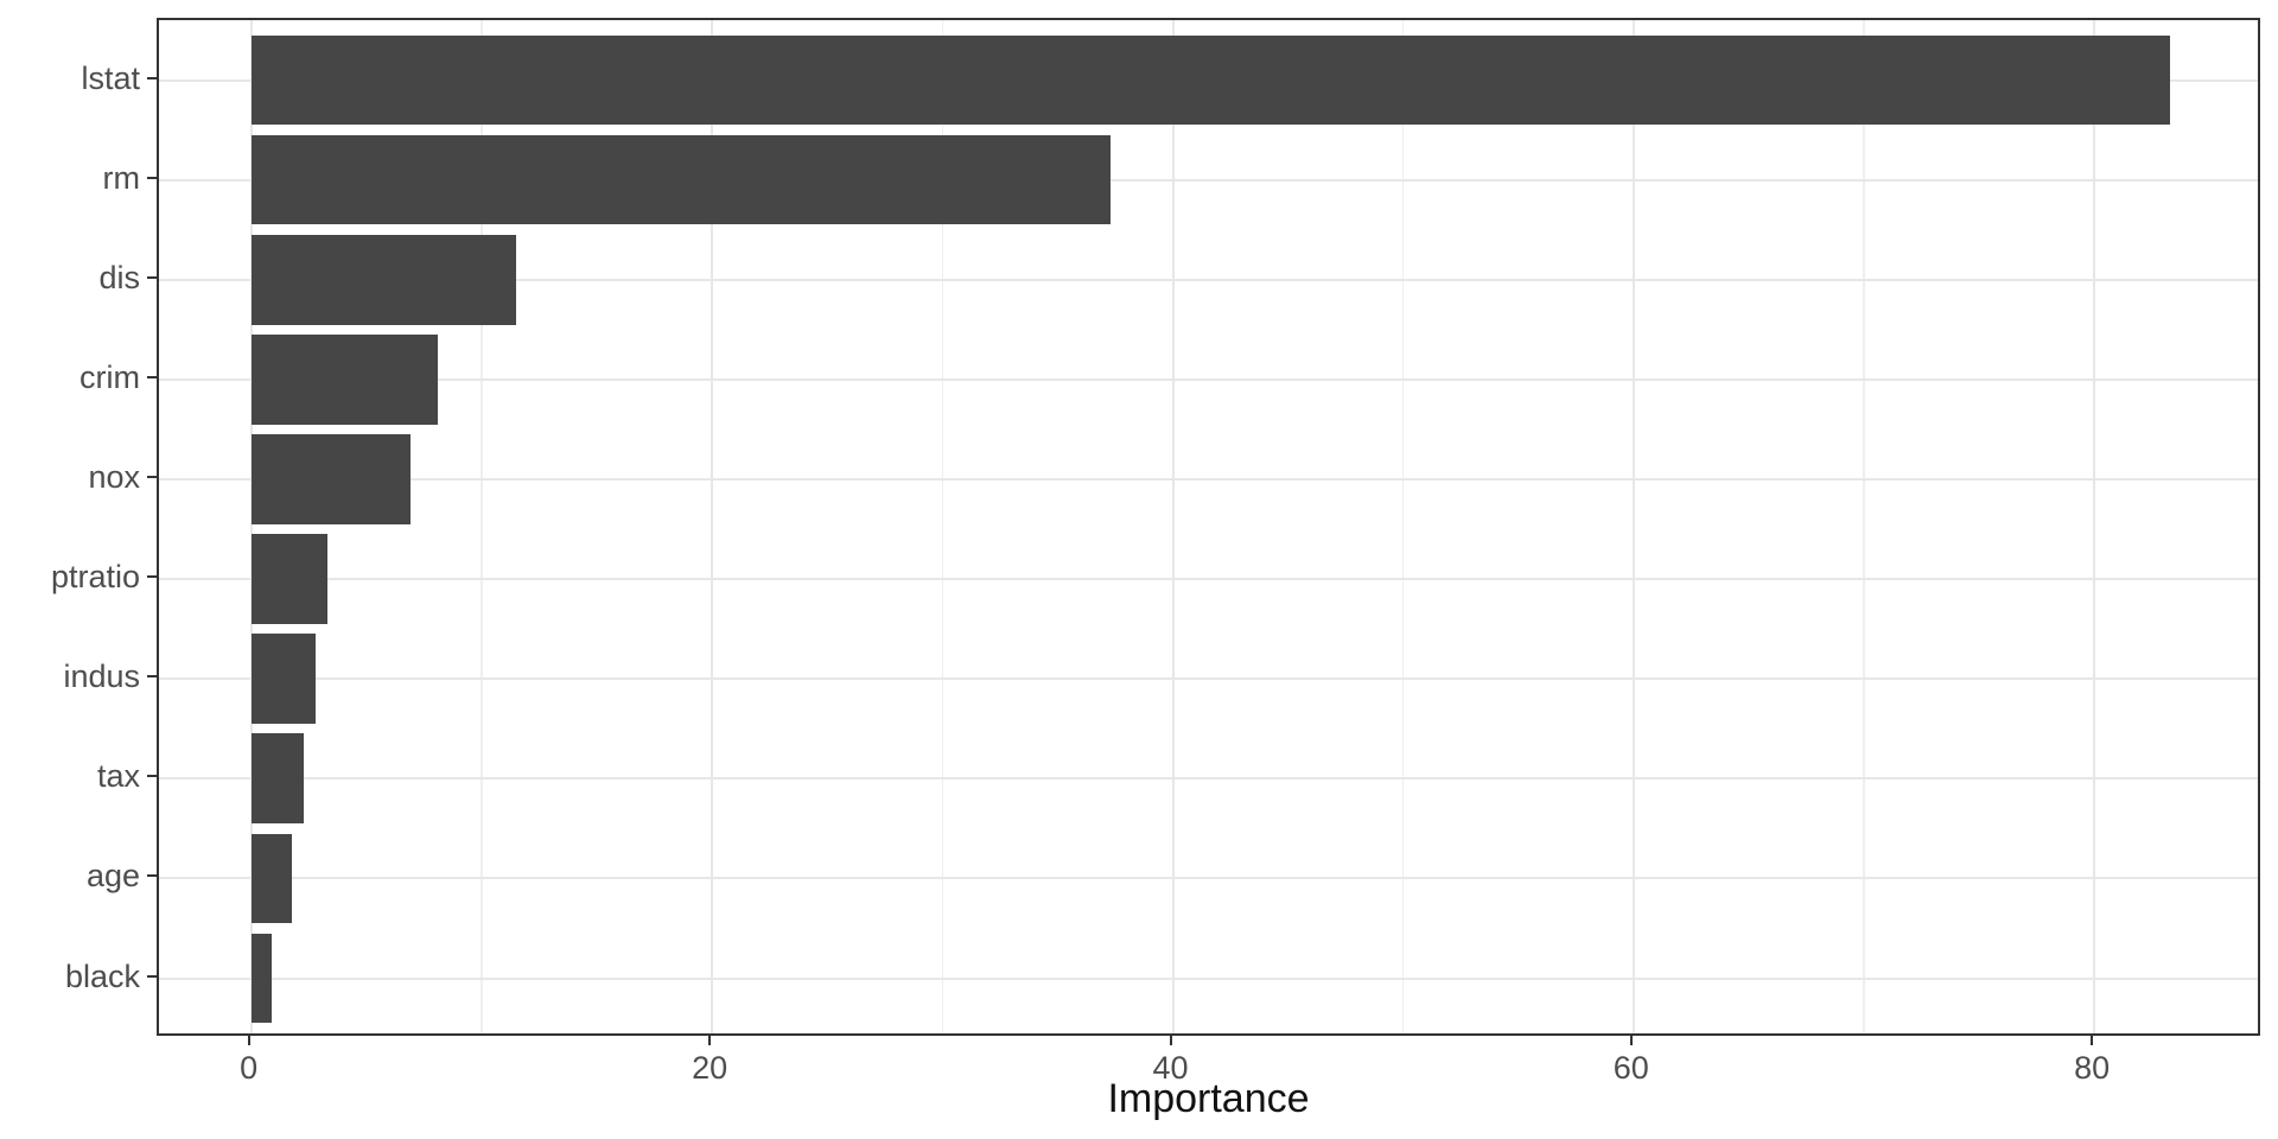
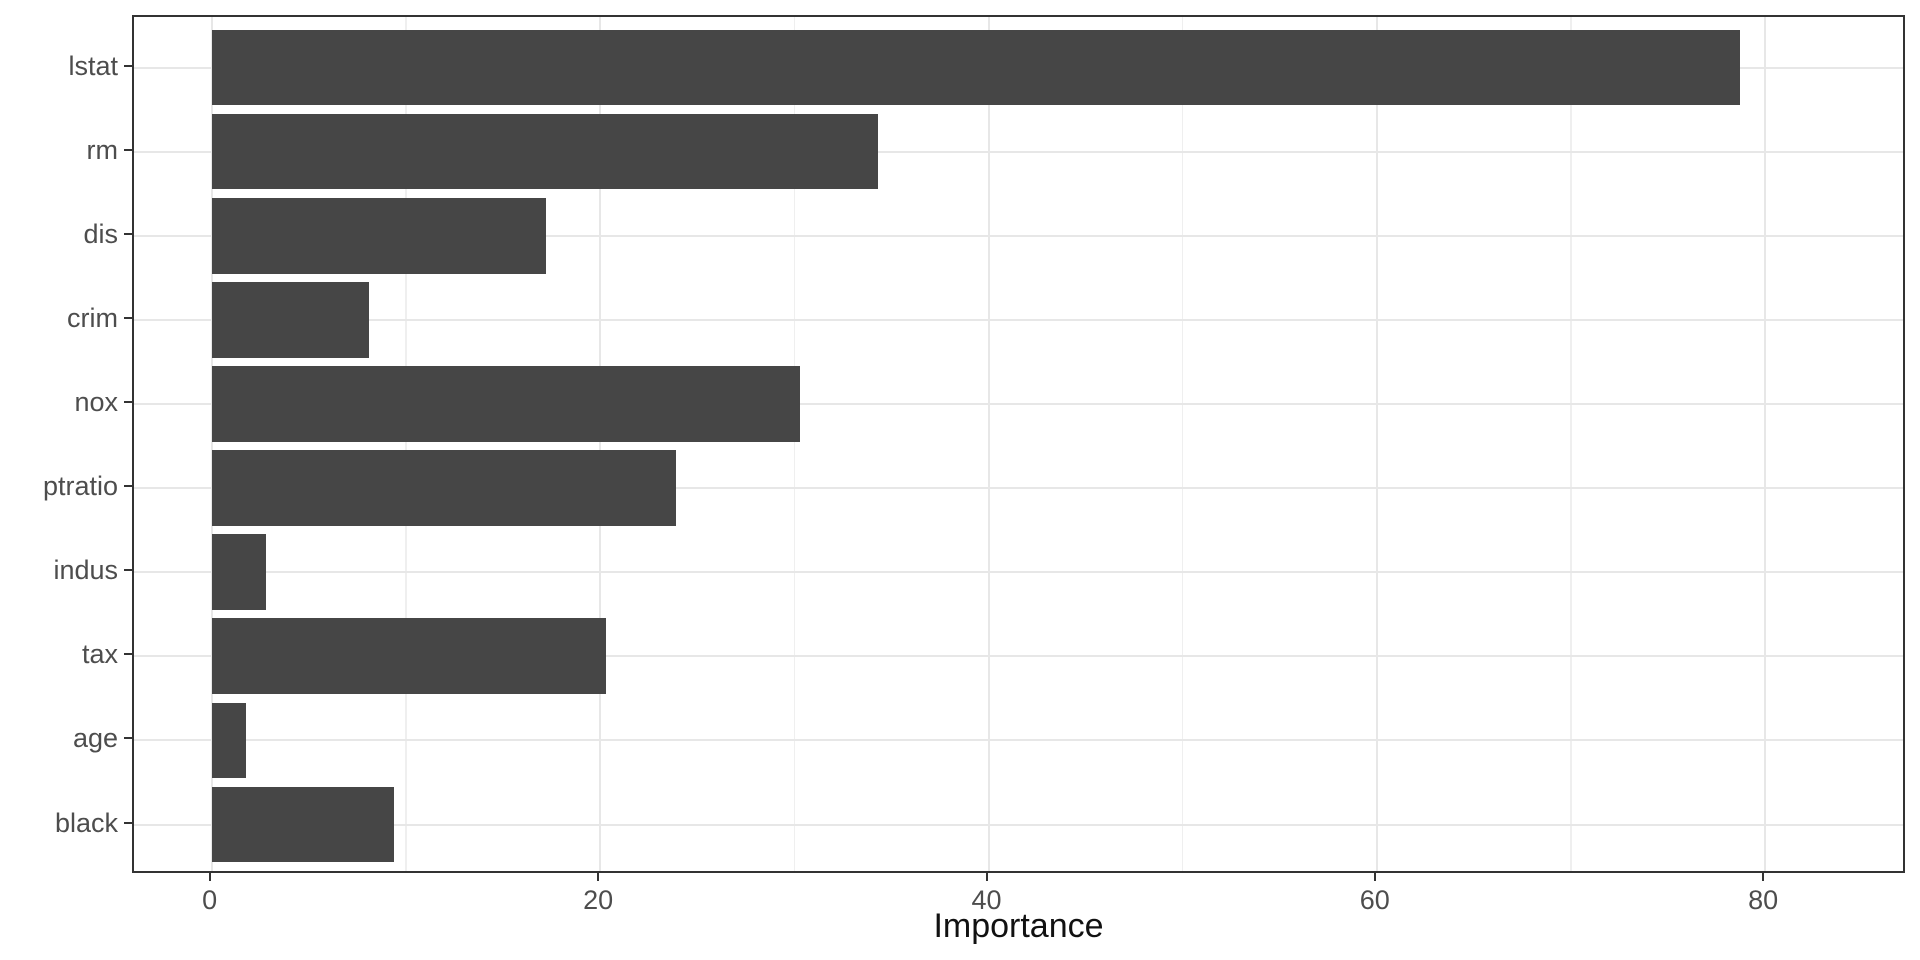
lstat: 83.3 -> 78.7
rm: 37.3 -> 34.3
dis: 11.5 -> 17.2
nox: 6.9 -> 30.3
ptratio: 3.3 -> 23.9
tax: 2.3 -> 20.3
black: 0.9 -> 9.4
